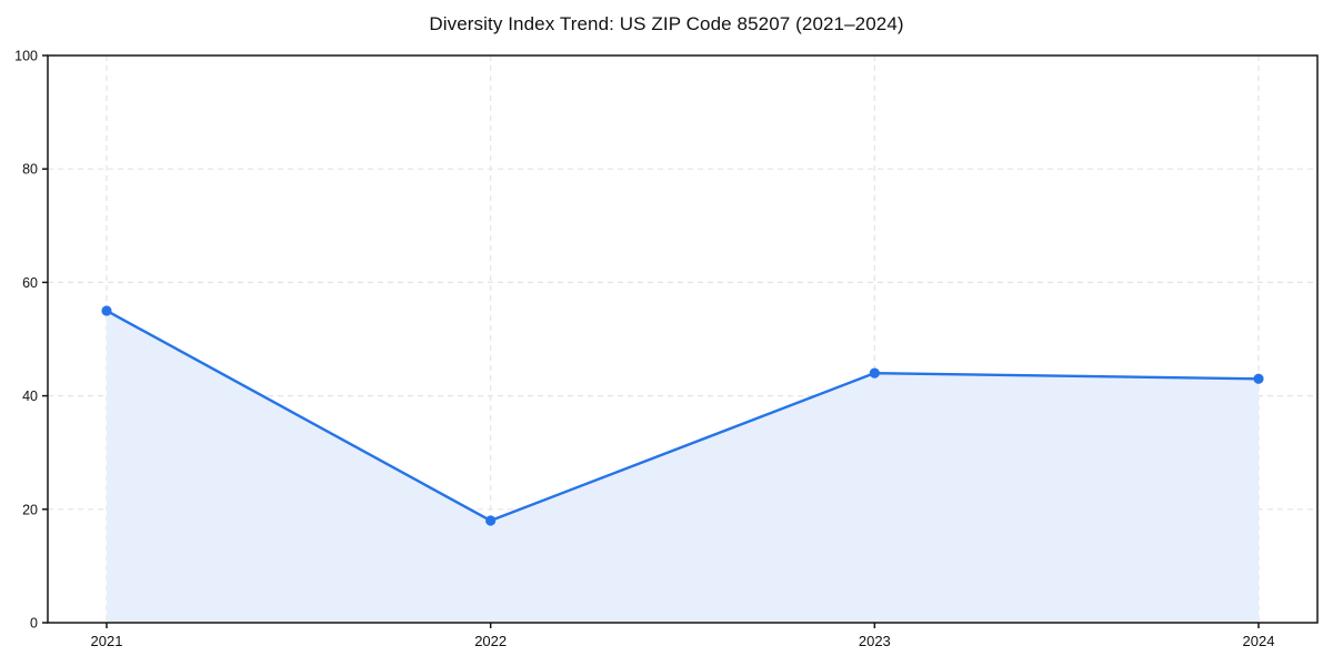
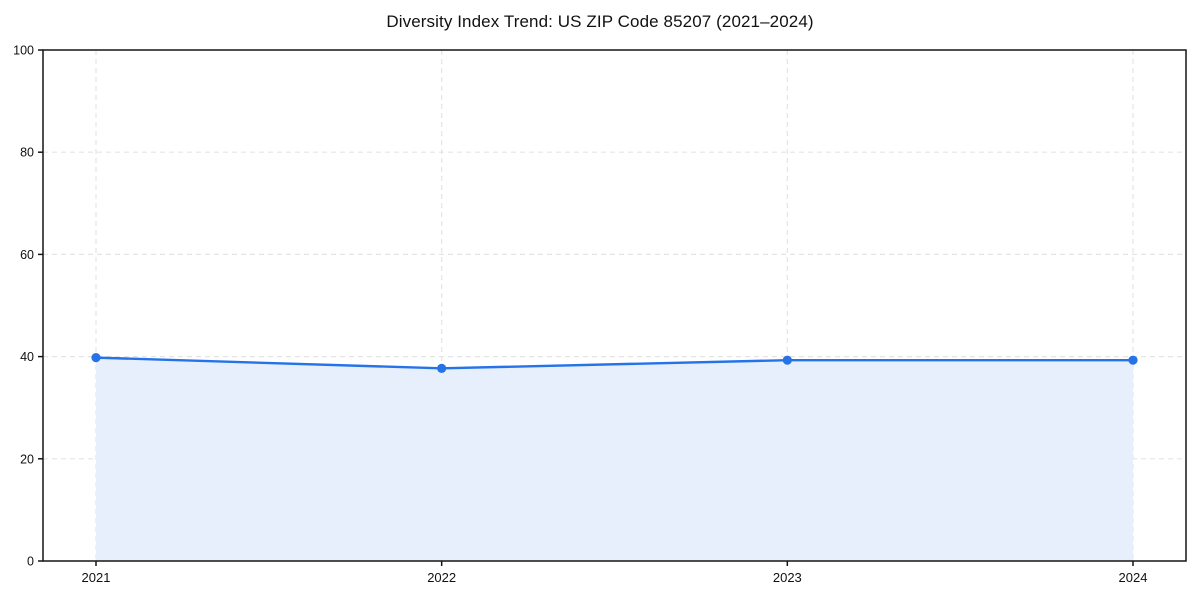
2021: 55 -> 40
2022: 18 -> 38
2023: 44 -> 39
2024: 43 -> 39
